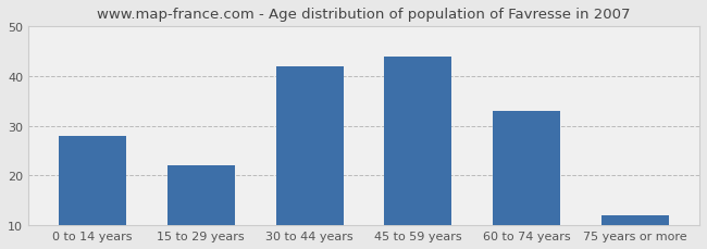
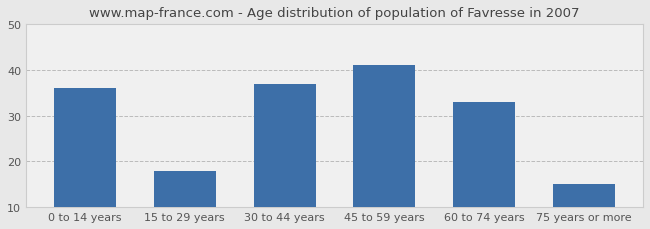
0 to 14 years: 28 -> 36
15 to 29 years: 22 -> 18
30 to 44 years: 42 -> 37
45 to 59 years: 44 -> 41
75 years or more: 12 -> 15
